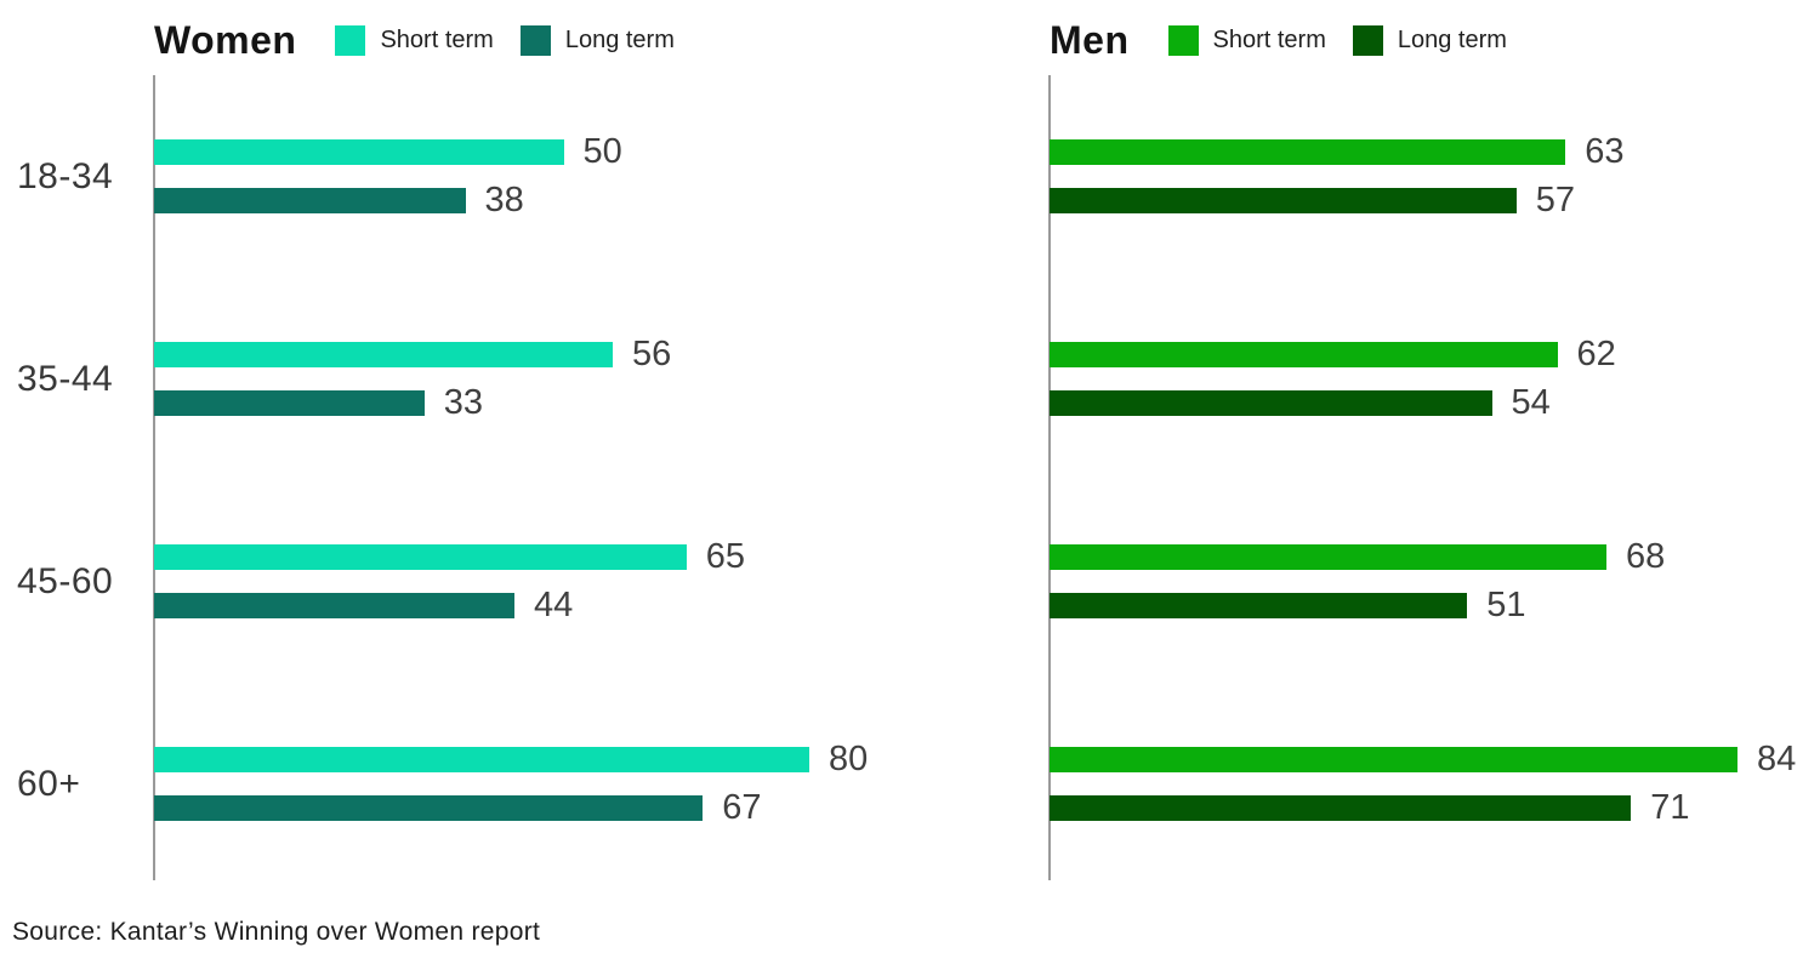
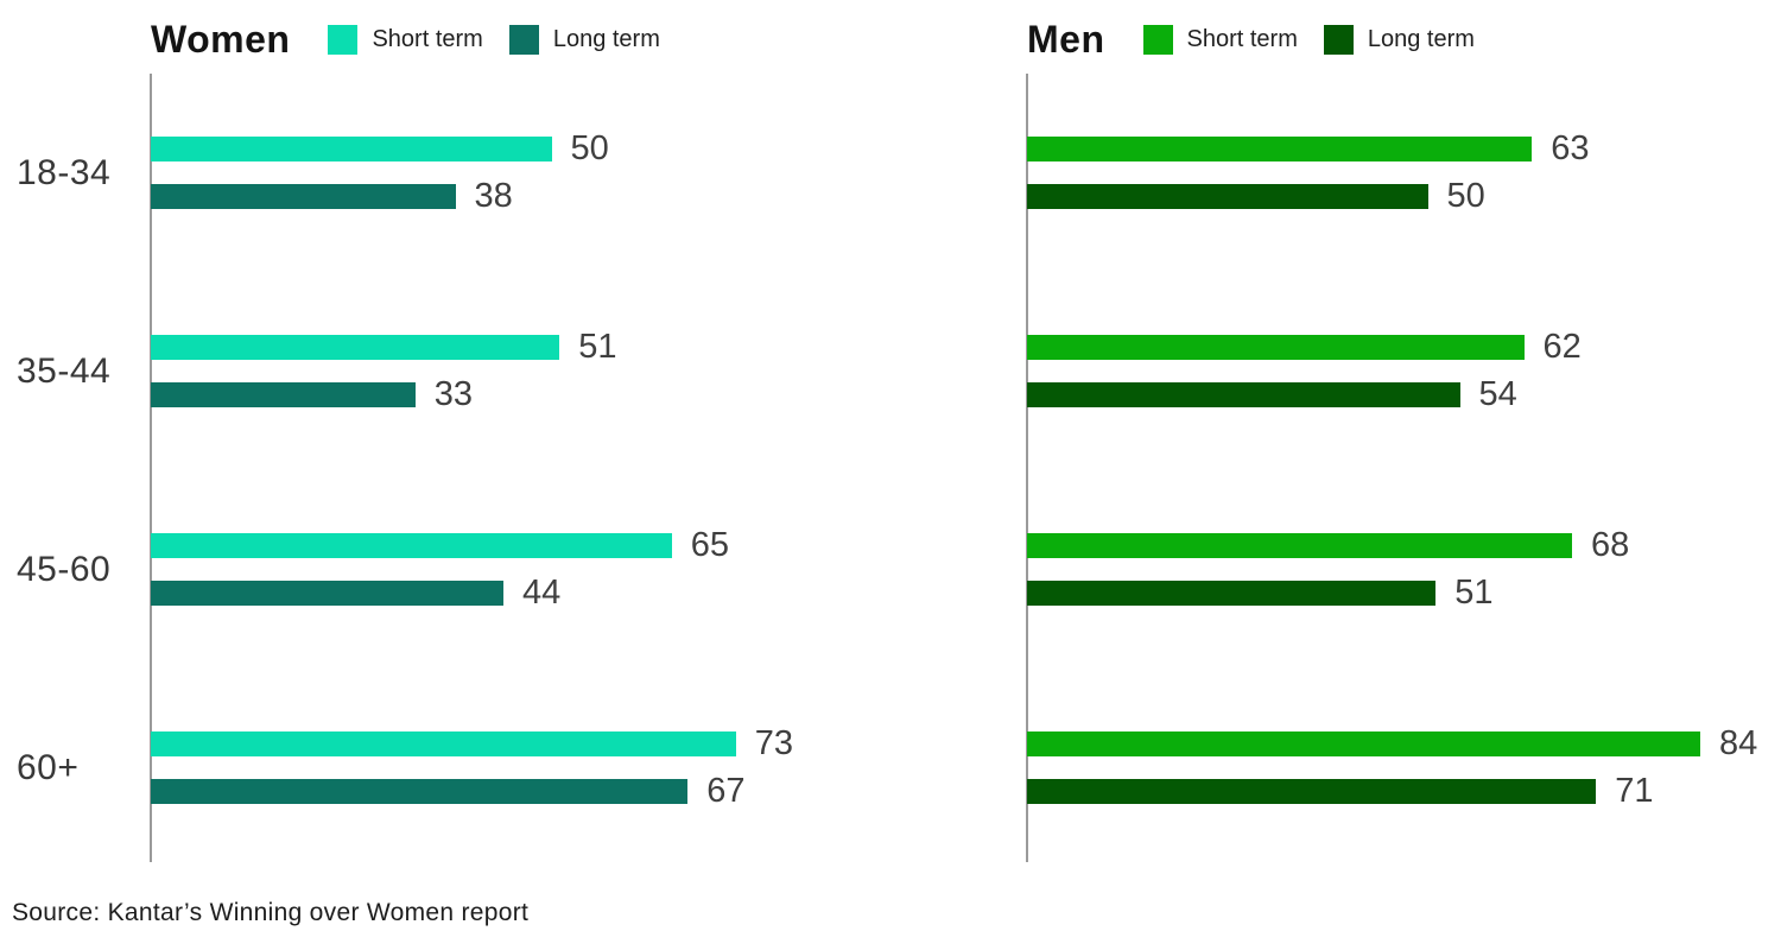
Women/Short term/35-44: 56 -> 51
Women/Short term/60+: 80 -> 73
Men/Long term/18-34: 57 -> 50
